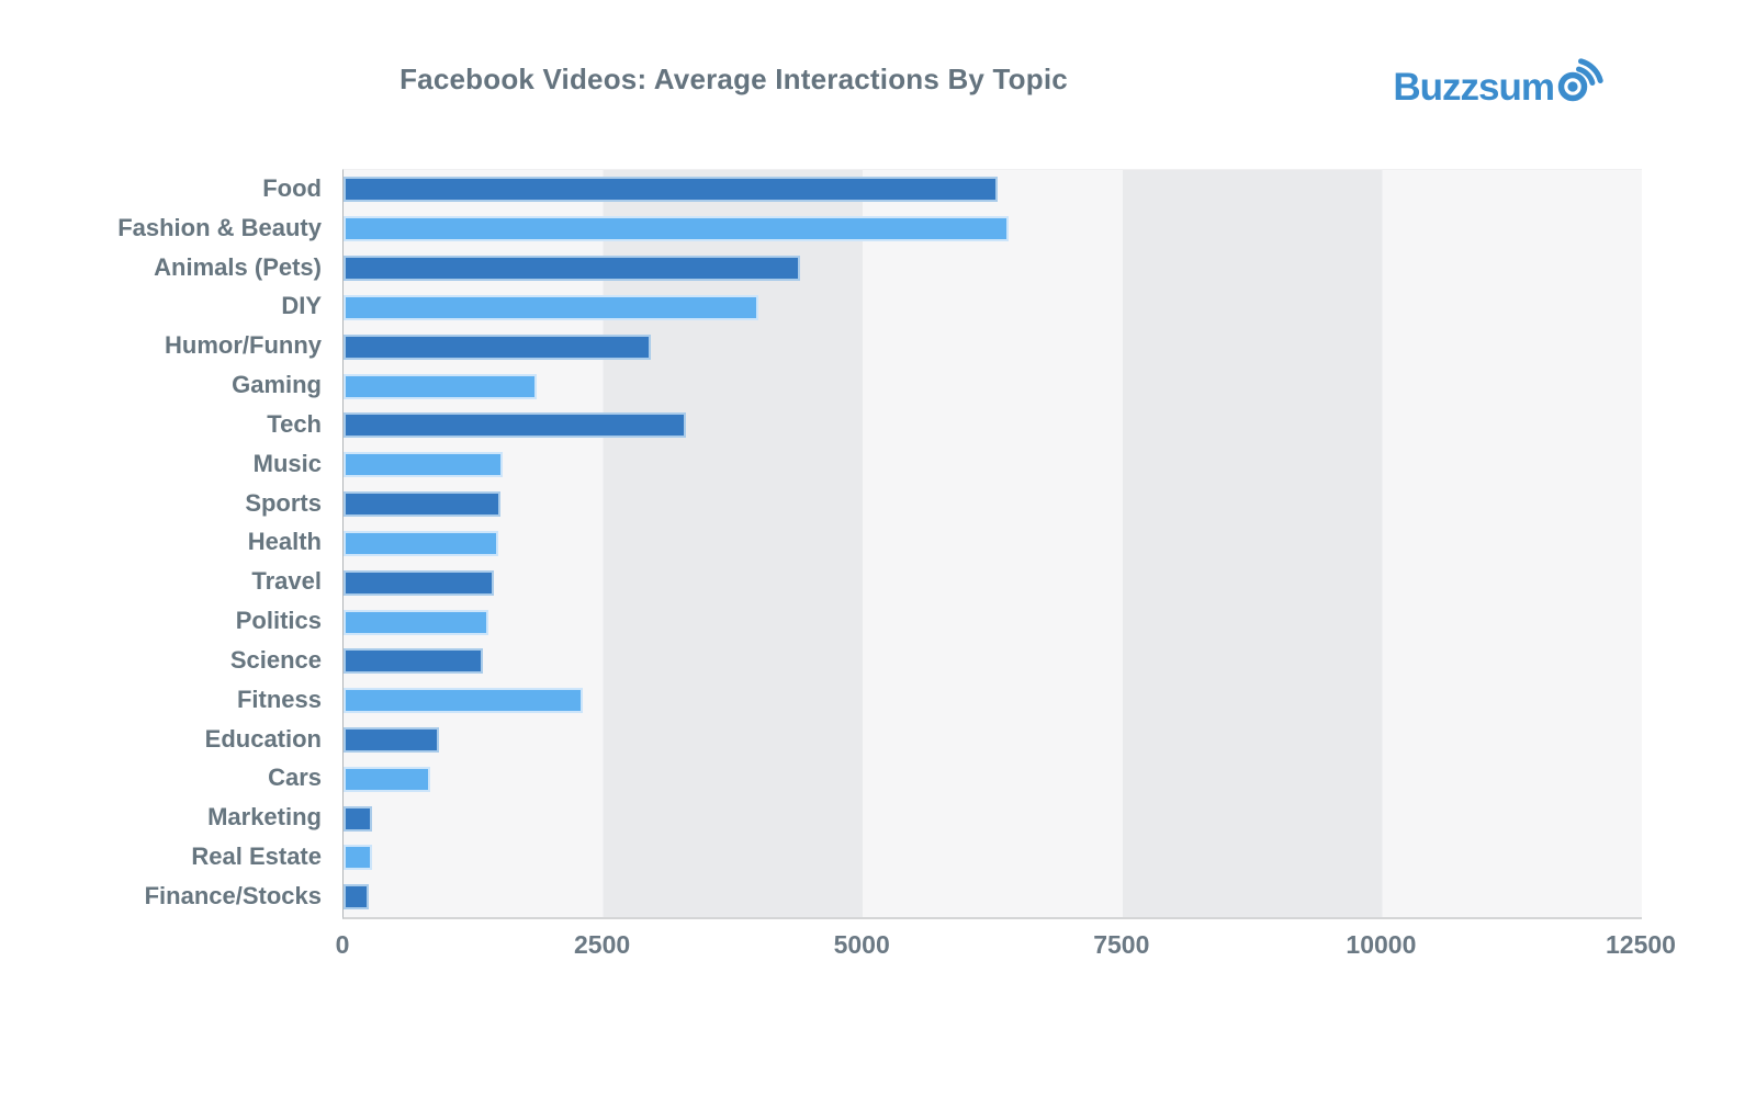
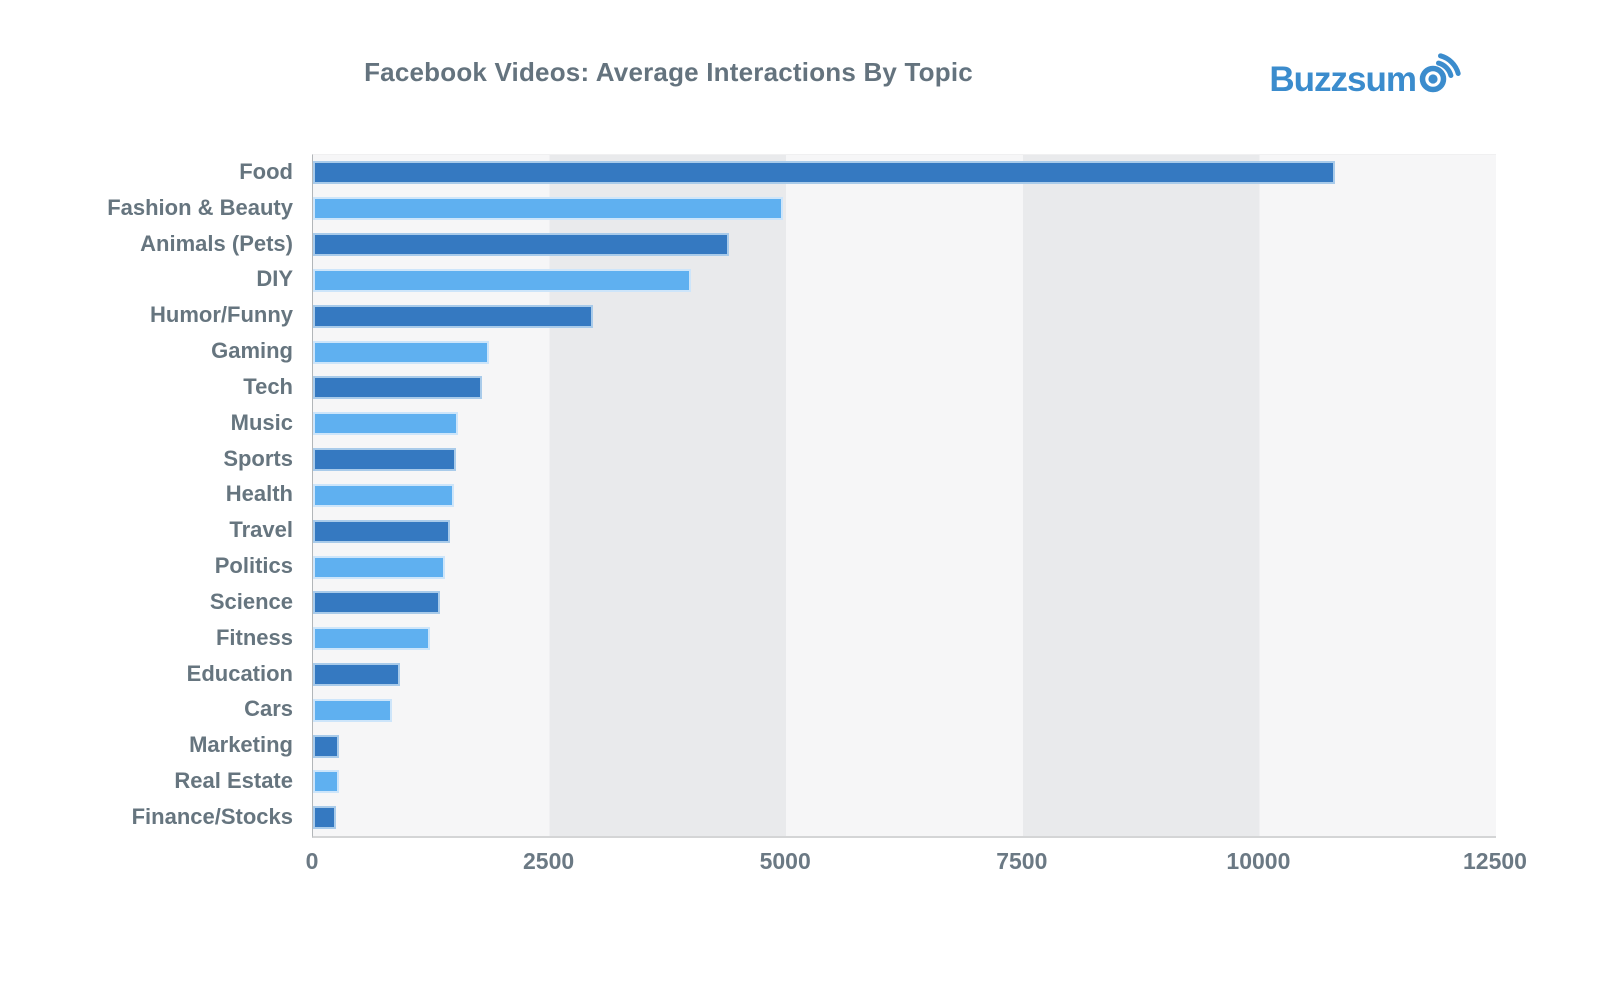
Food: 6300 -> 10800
Fashion & Beauty: 6400 -> 5000
Tech: 3300 -> 1800
Fitness: 2300 -> 1200
